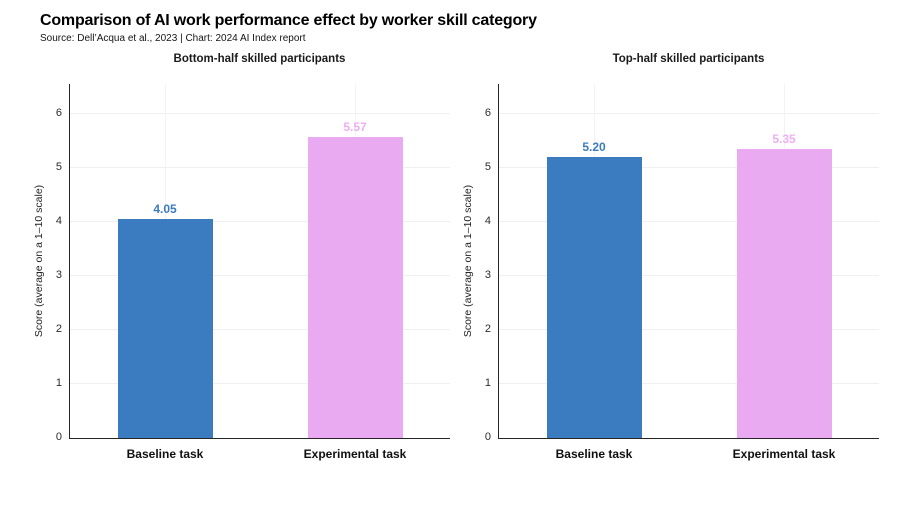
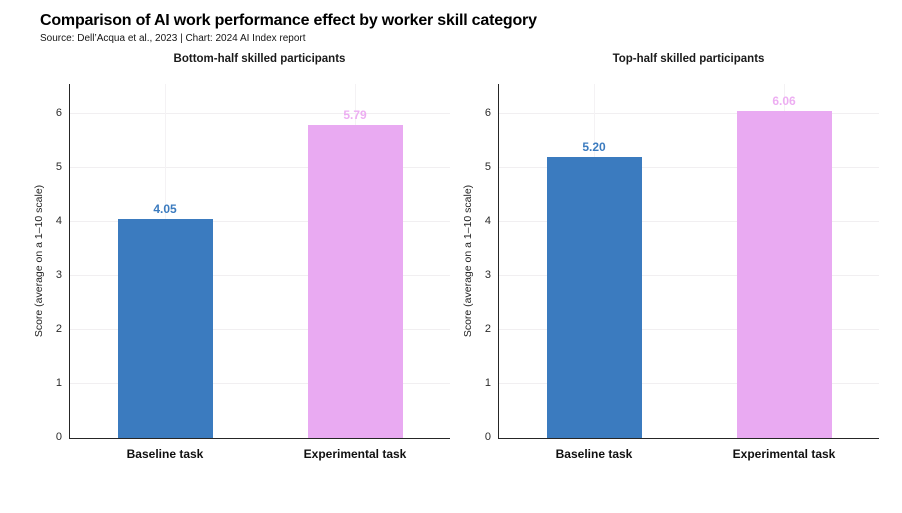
Bottom-half skilled participants/Experimental task: 5.57 -> 5.79
Top-half skilled participants/Experimental task: 5.35 -> 6.06
